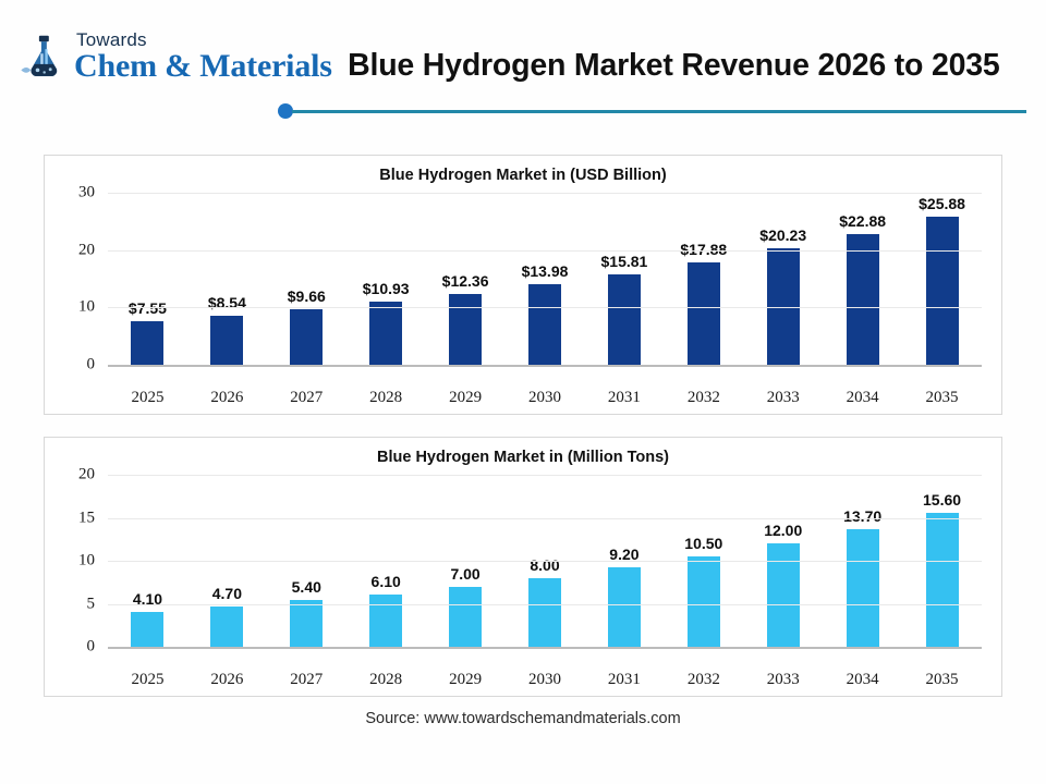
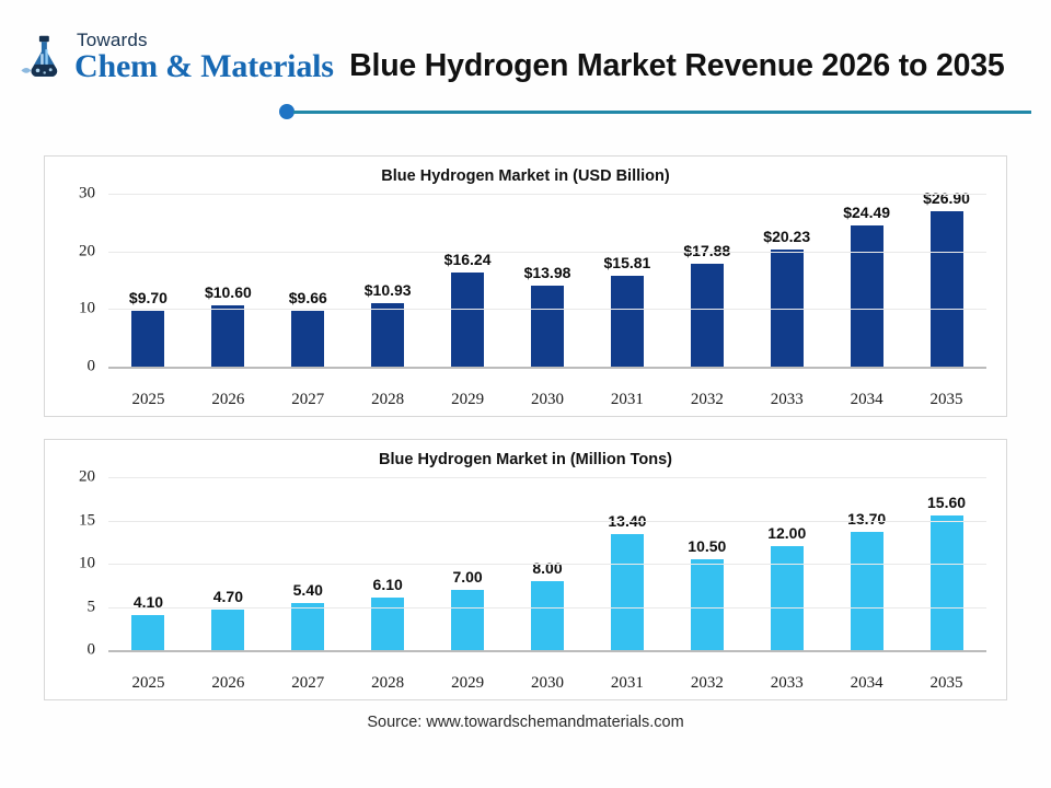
Blue Hydrogen Market in (USD Billion)/2025: $7.55 -> $9.70
Blue Hydrogen Market in (USD Billion)/2026: $8.54 -> $10.60
Blue Hydrogen Market in (USD Billion)/2029: $12.36 -> $16.24
Blue Hydrogen Market in (USD Billion)/2034: $22.88 -> $24.49
Blue Hydrogen Market in (USD Billion)/2035: $25.88 -> $26.90
Blue Hydrogen Market in (Million Tons)/2031: 9.20 -> 13.40
